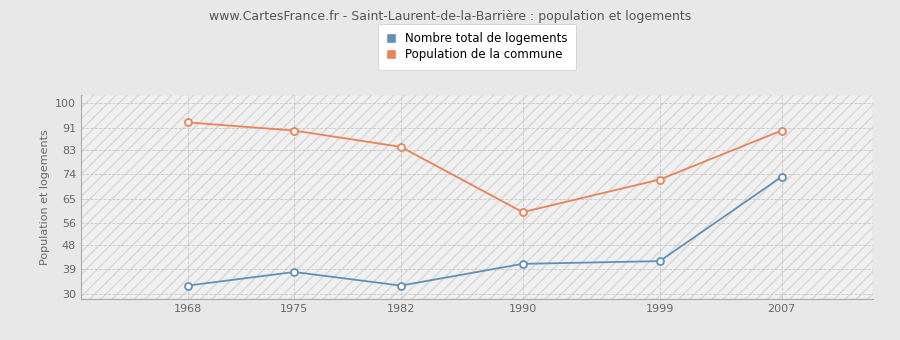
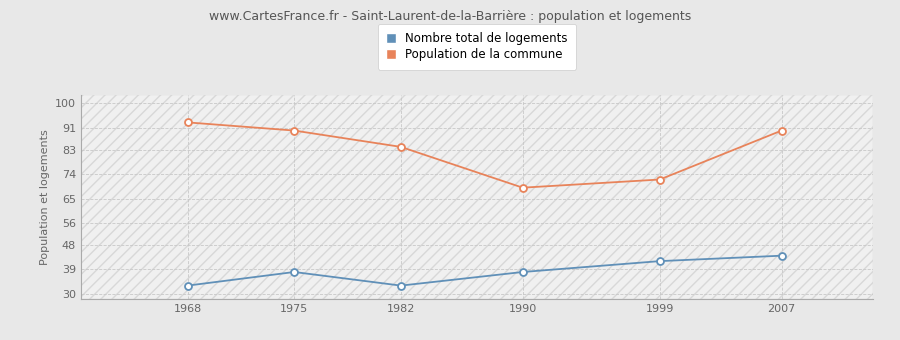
Nombre total de logements/1990: 41 -> 38
Population de la commune/1990: 60 -> 69
Nombre total de logements/2007: 73 -> 44
